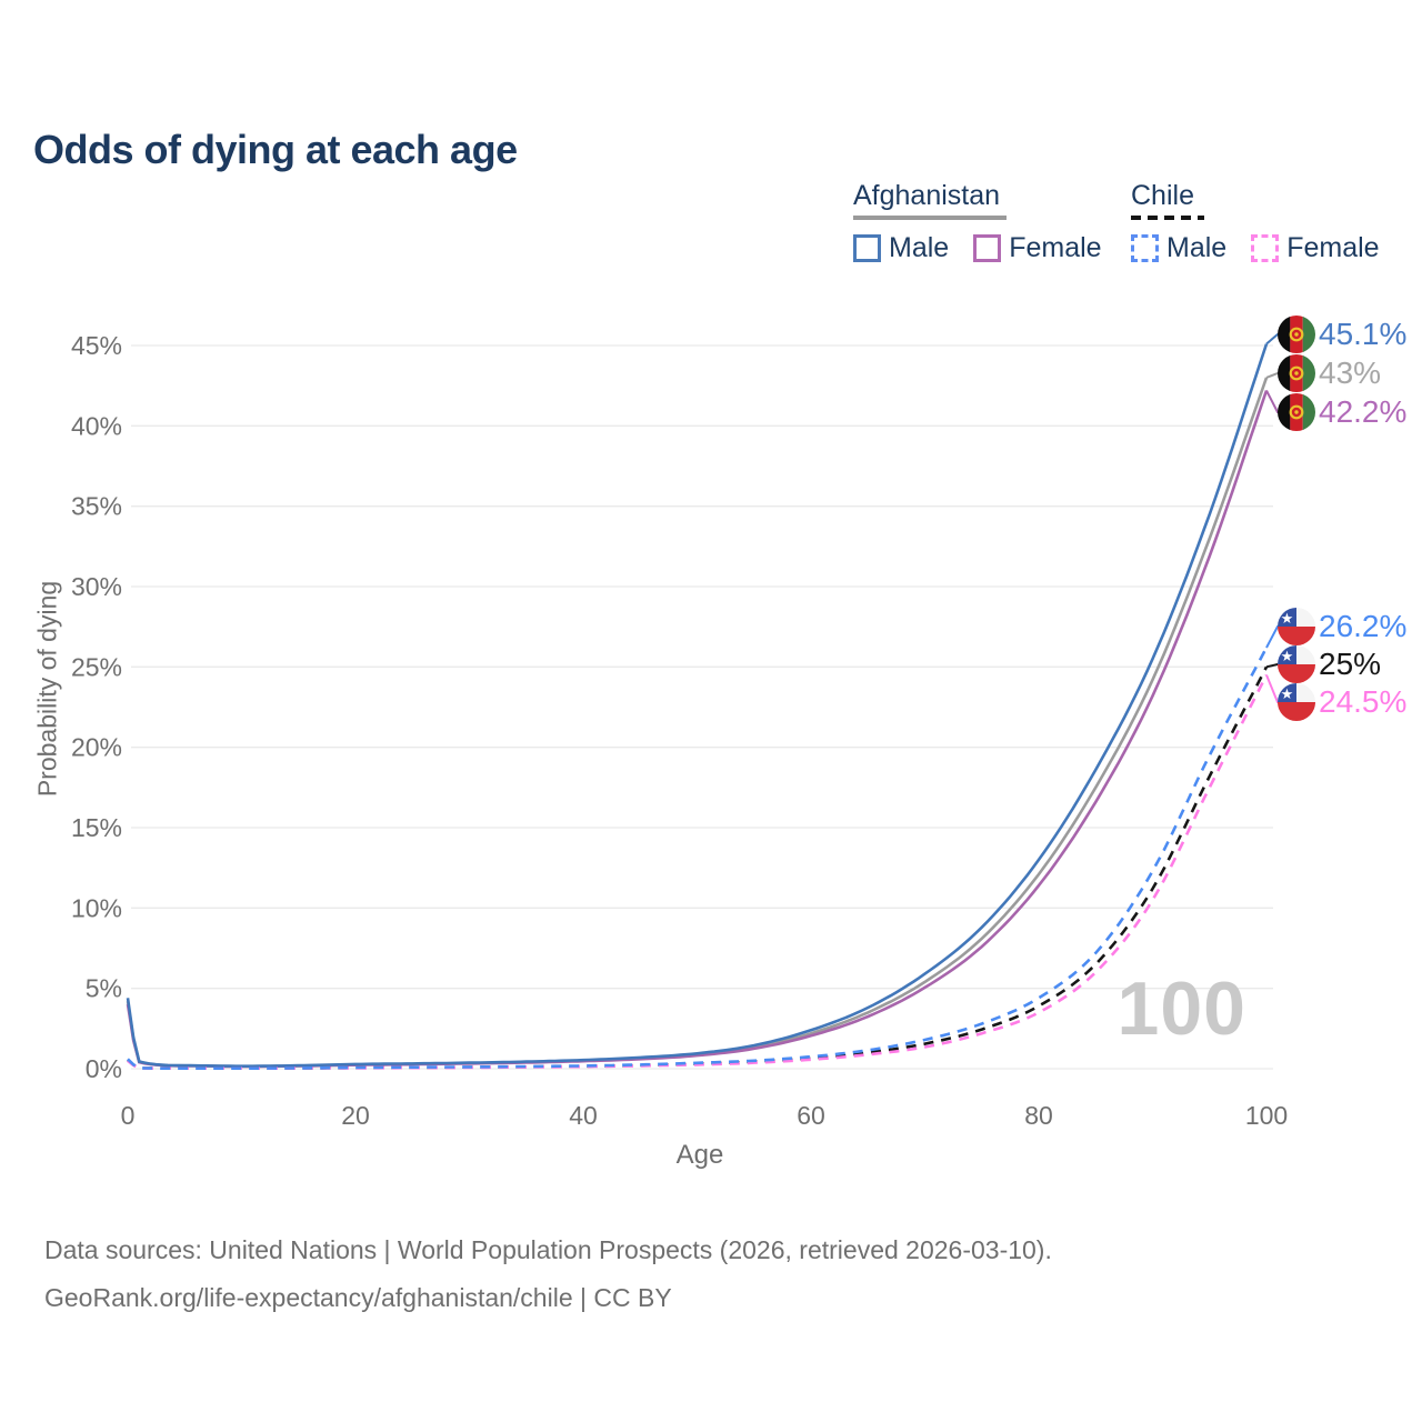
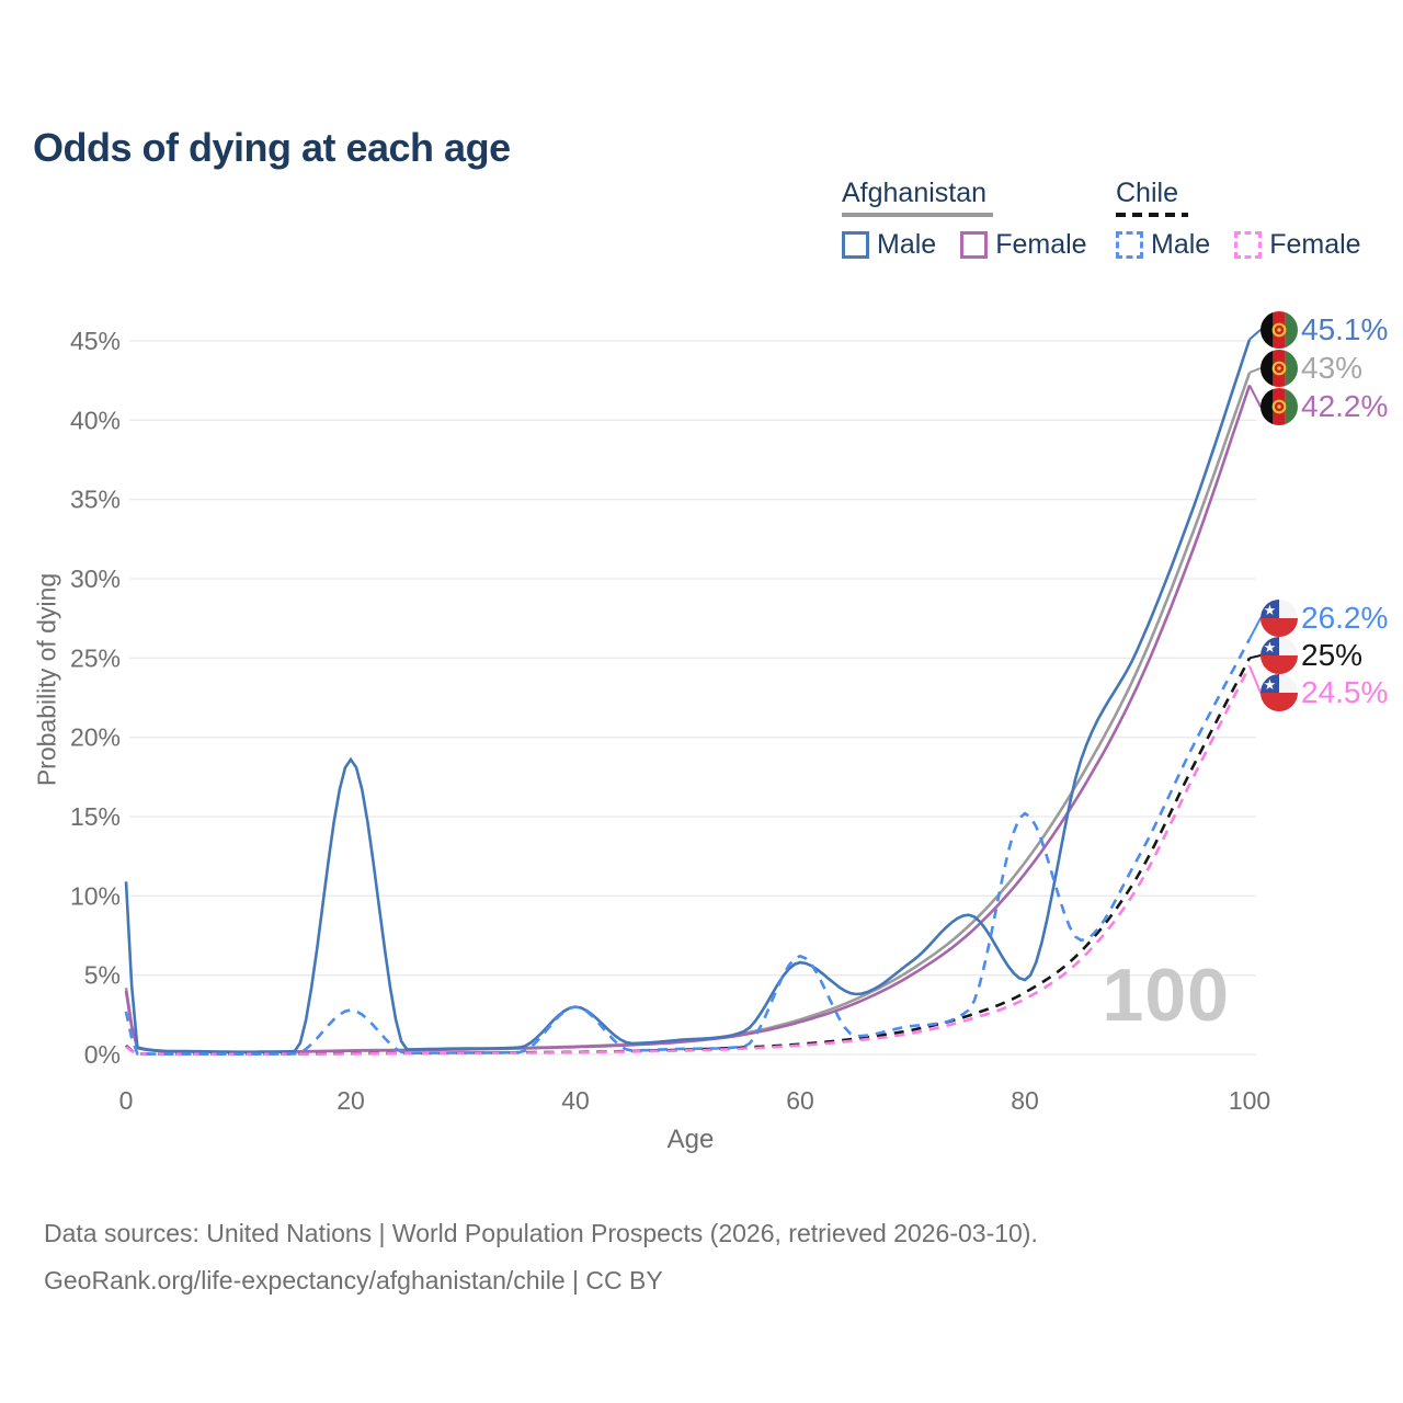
Afghanistan Male/0: 4.4% -> 10.9%
Chile Male/0: 0.6% -> 2.7%
Afghanistan Male/20: 0.3% -> 18.6%
Chile Male/20: 0.1% -> 2.8%
Afghanistan Male/40: 0.5% -> 3.0%
Chile Male/40: 0.2% -> 3.0%
Afghanistan Male/60: 2.4% -> 5.8%
Chile Male/60: 0.8% -> 6.2%
Afghanistan Male/80: 13.0% -> 4.7%
Chile Male/80: 4.4% -> 15.2%
